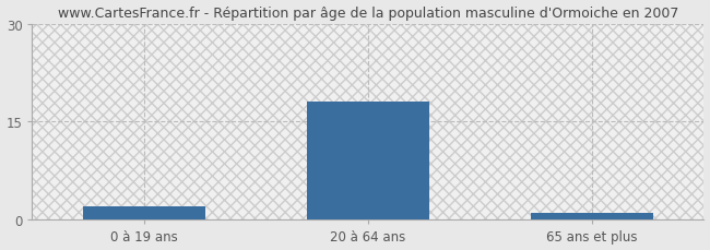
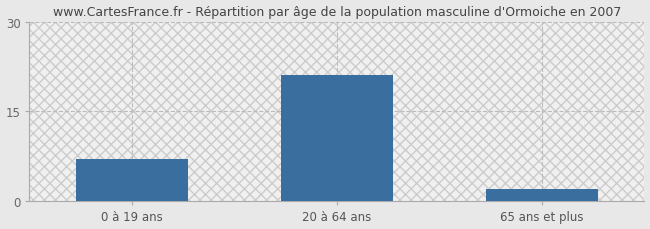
0 à 19 ans: 2 -> 7
20 à 64 ans: 18 -> 21
65 ans et plus: 1 -> 2
